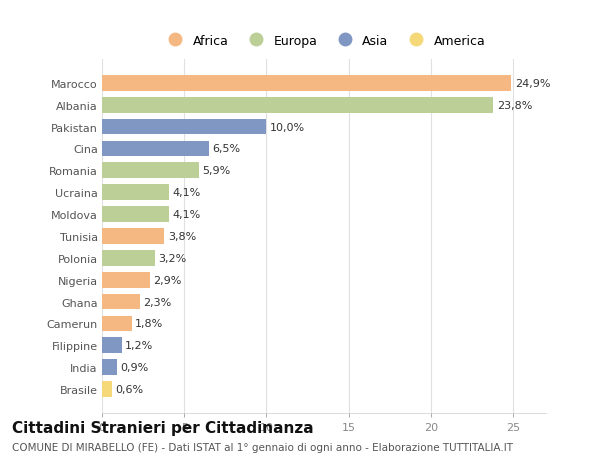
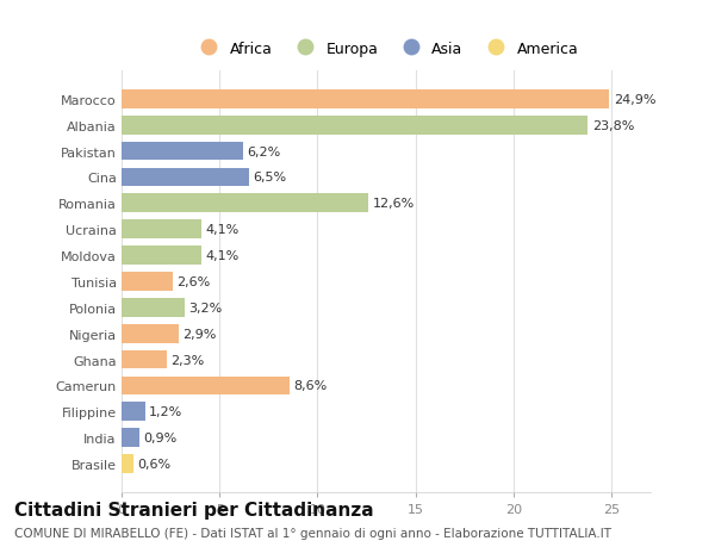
Pakistan: 10,0% -> 6,2%
Romania: 5,9% -> 12,6%
Tunisia: 3,8% -> 2,6%
Camerun: 1,8% -> 8,6%
